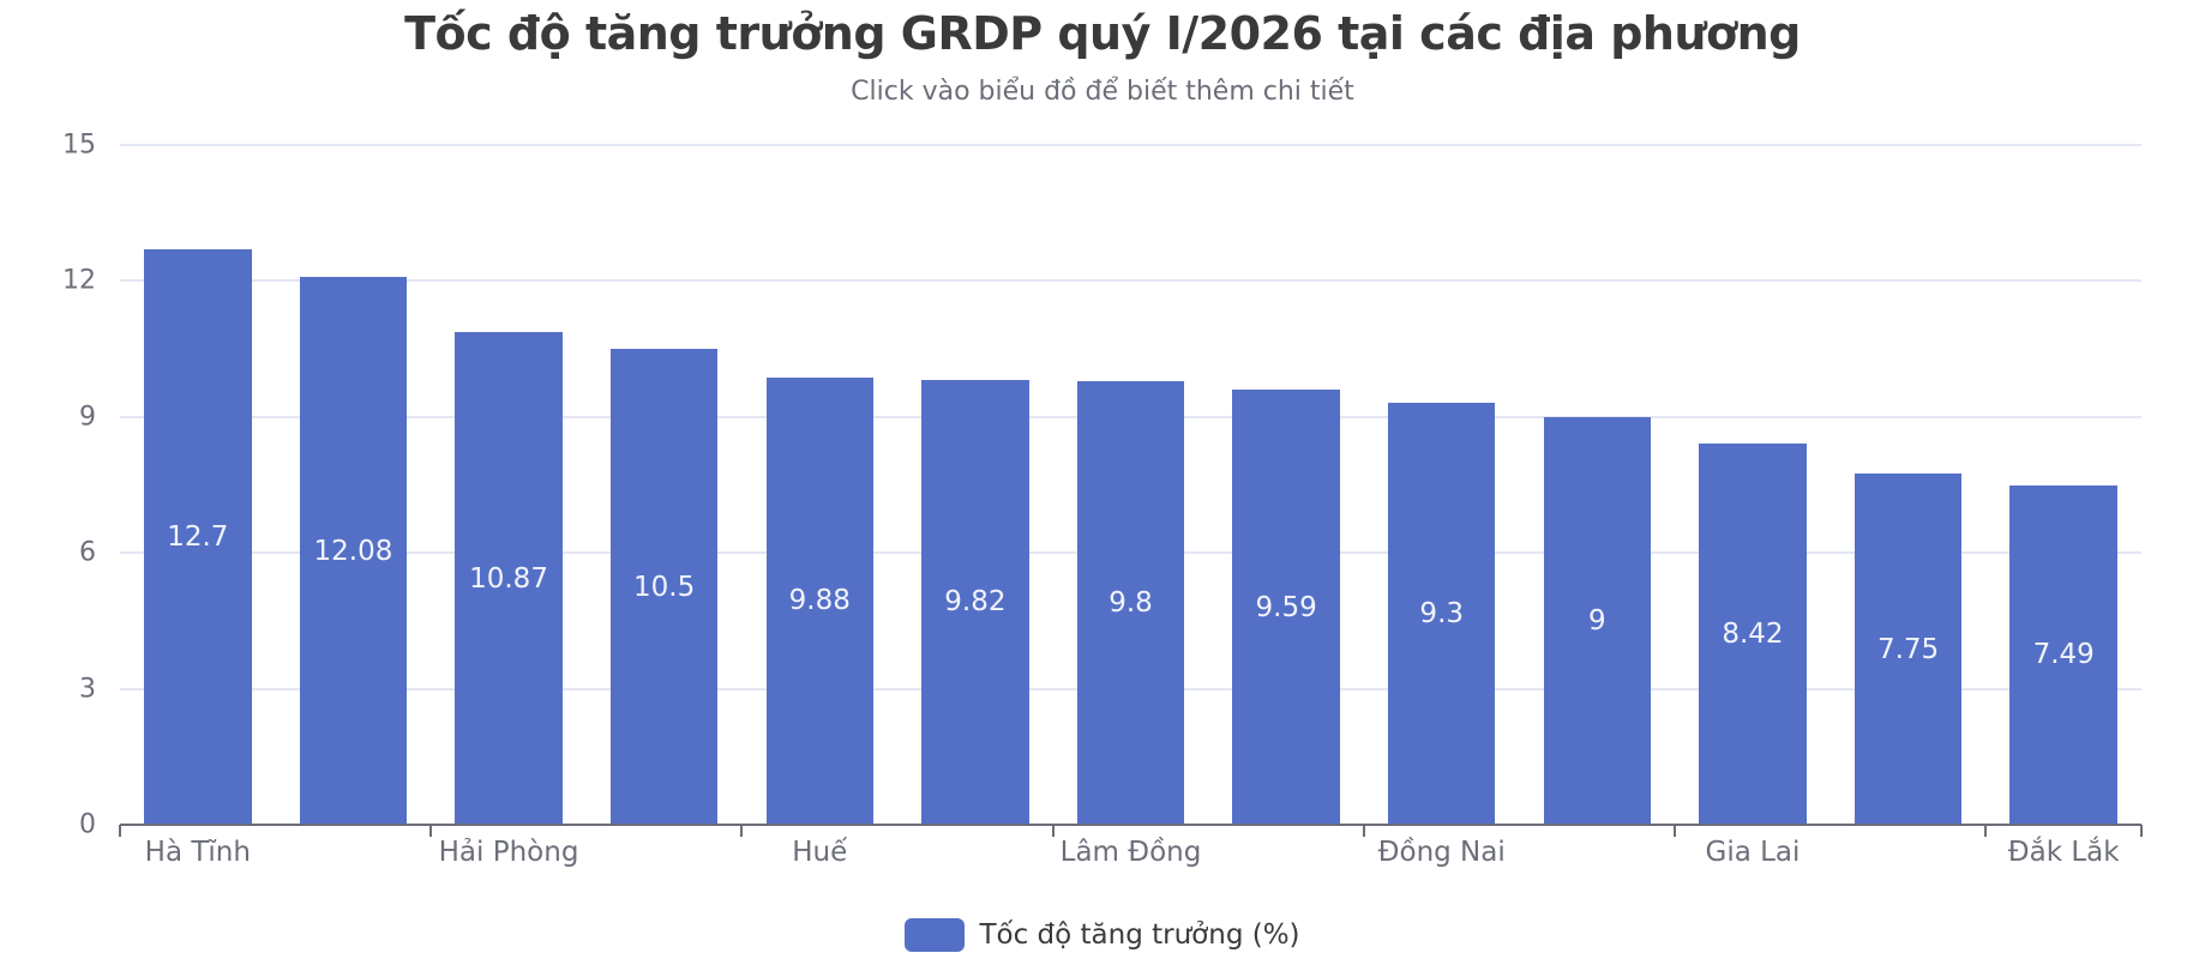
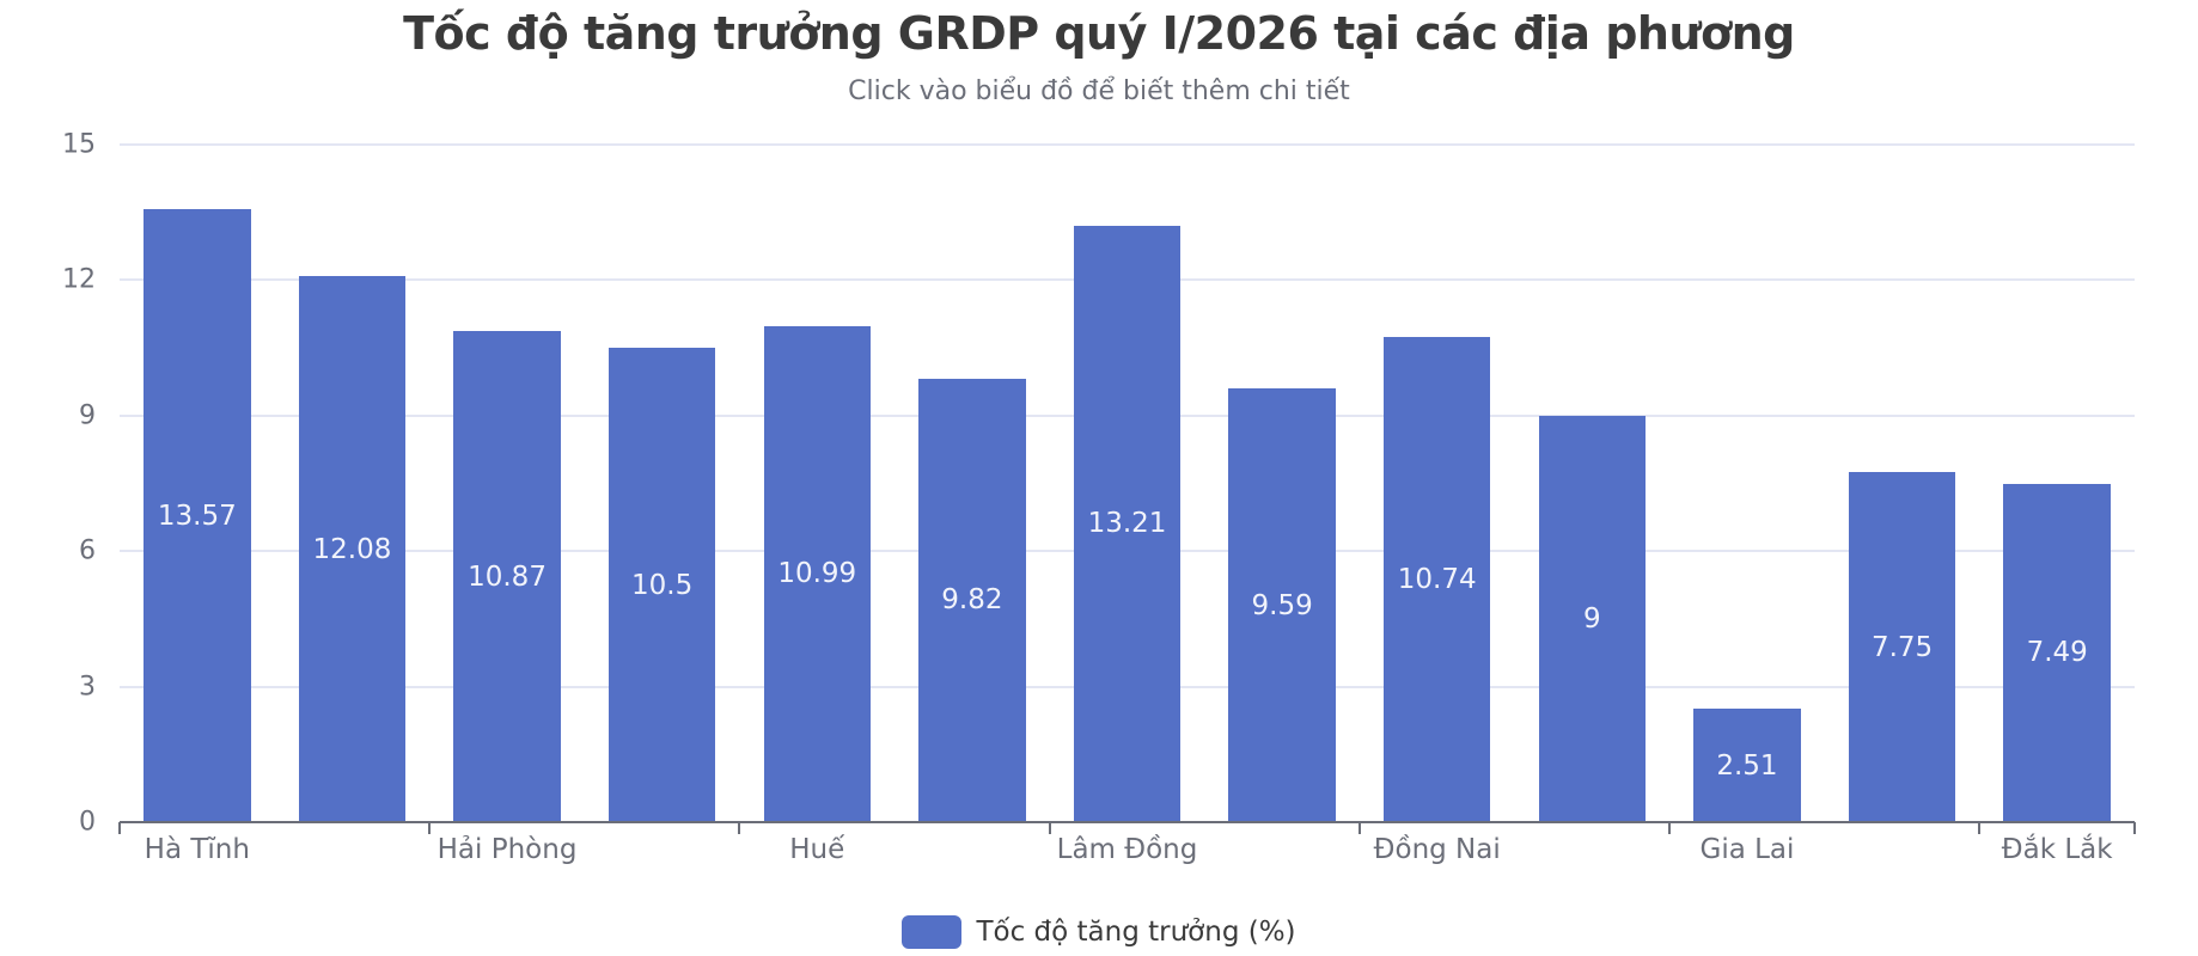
Hà Tĩnh: 12.7 -> 13.57
Huế: 9.88 -> 10.99
Lâm Đồng: 9.8 -> 13.21
Đồng Nai: 9.3 -> 10.74
Gia Lai: 8.42 -> 2.51
